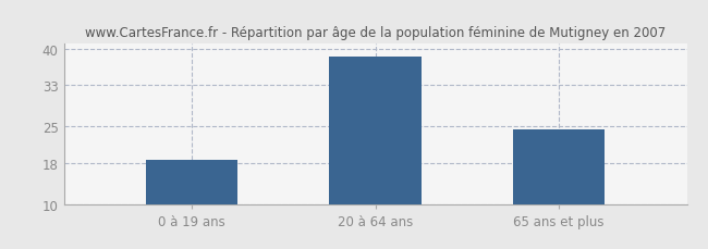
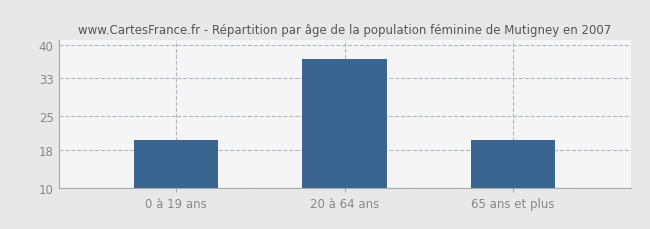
0 à 19 ans: 18.5 -> 20.0
20 à 64 ans: 38.5 -> 37.0
65 ans et plus: 24.5 -> 20.0
